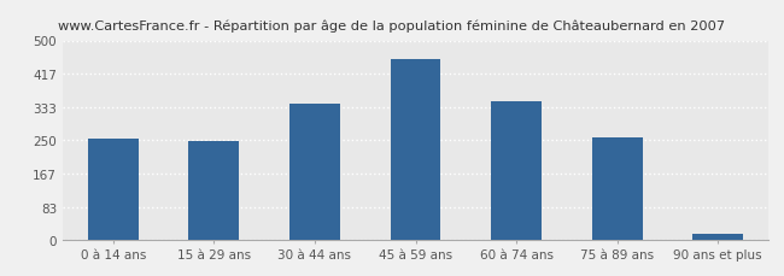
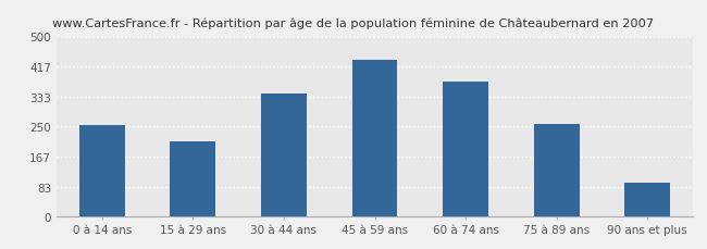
15 à 29 ans: 249 -> 210
45 à 59 ans: 453 -> 435
60 à 74 ans: 349 -> 375
90 ans et plus: 15 -> 95
